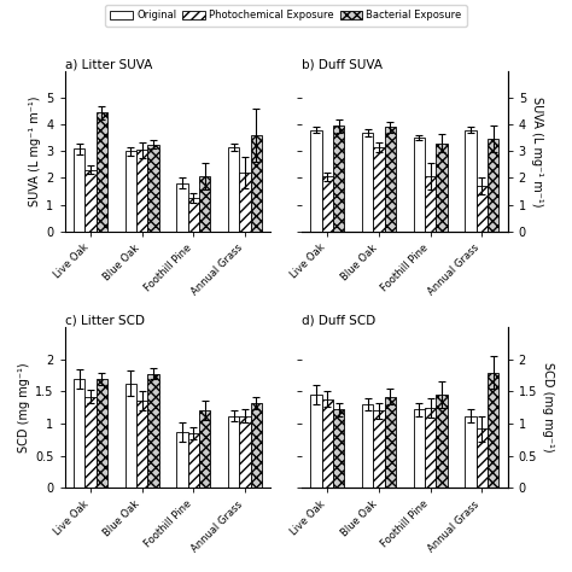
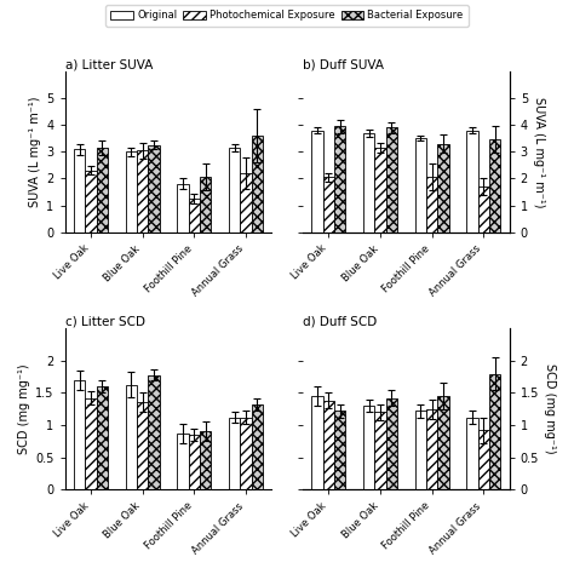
a) Litter SUVA/Bacterial Exposure/Live Oak: 4.45 -> 3.15
c) Litter SCD/Bacterial Exposure/Live Oak: 1.70 -> 1.60
c) Litter SCD/Bacterial Exposure/Foothill Pine: 1.20 -> 0.90
